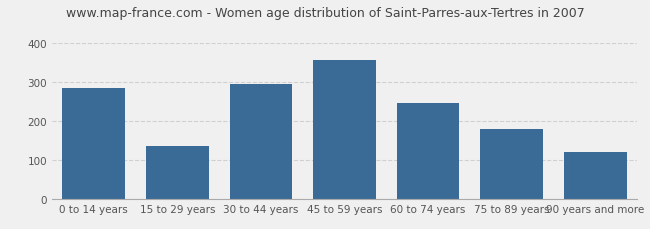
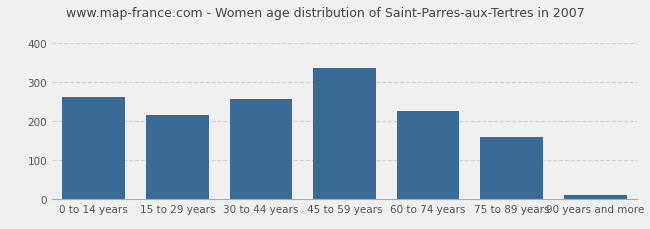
0 to 14 years: 285 -> 260
15 to 29 years: 135 -> 215
30 to 44 years: 295 -> 255
45 to 59 years: 355 -> 335
60 to 74 years: 245 -> 225
75 to 89 years: 180 -> 158
90 years and more: 120 -> 10
